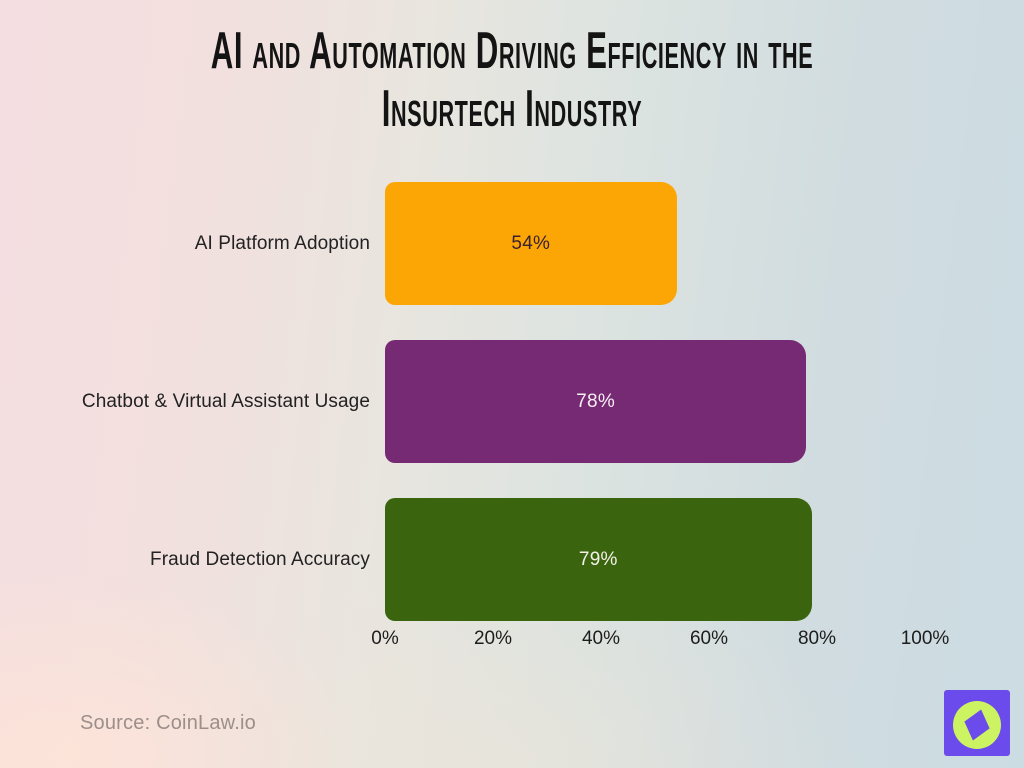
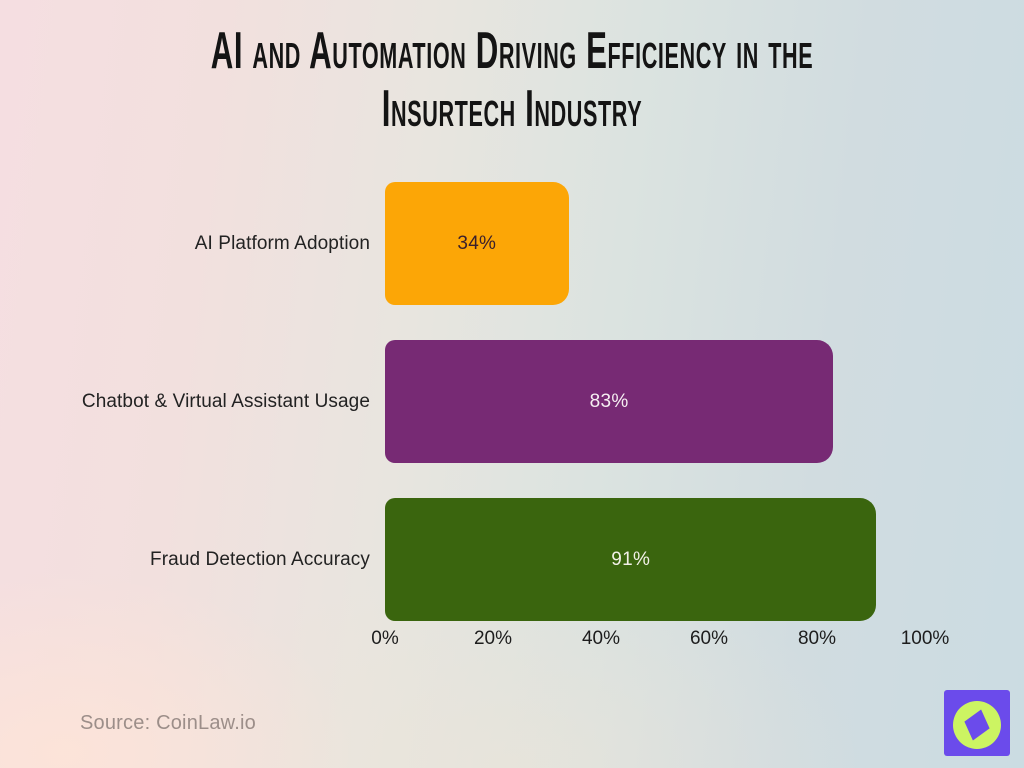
AI Platform Adoption: 54% -> 34%
Chatbot & Virtual Assistant Usage: 78% -> 83%
Fraud Detection Accuracy: 79% -> 91%
